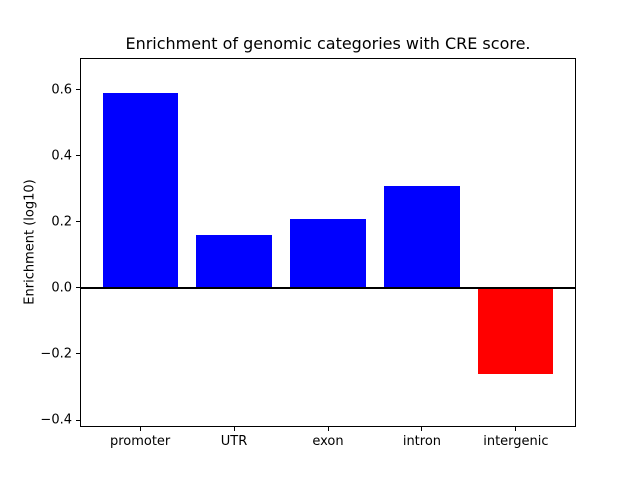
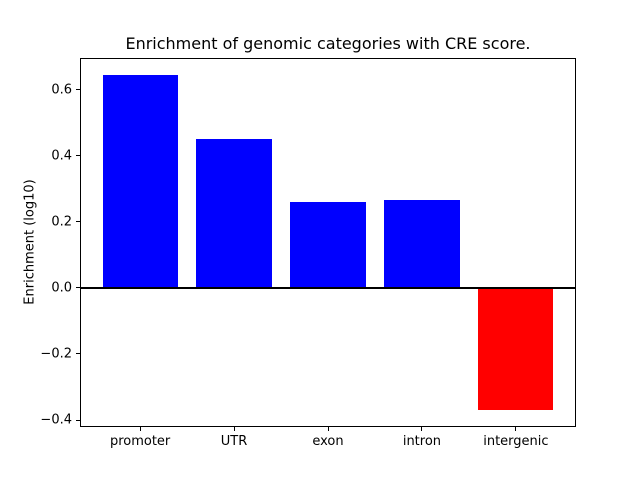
promoter: 0.59 -> 0.65
UTR: 0.16 -> 0.45
exon: 0.21 -> 0.26
intron: 0.31 -> 0.27
intergenic: -0.26 -> -0.37
